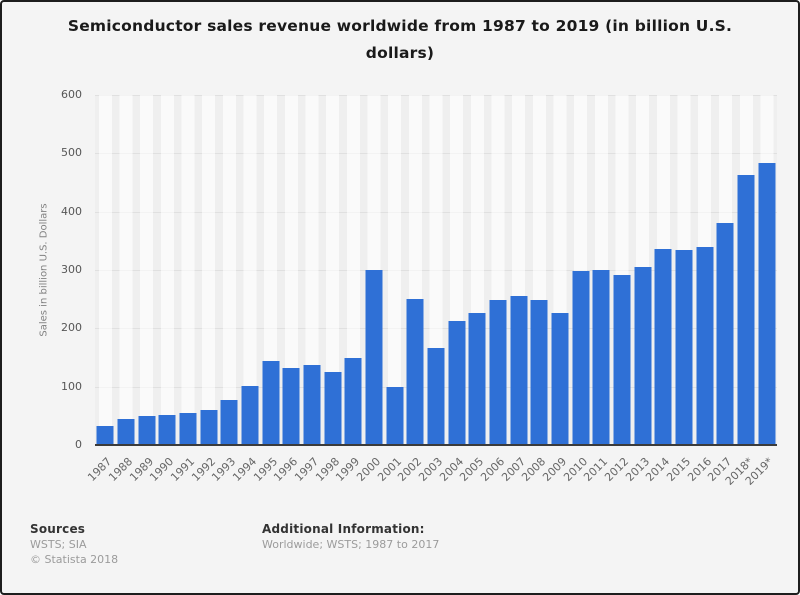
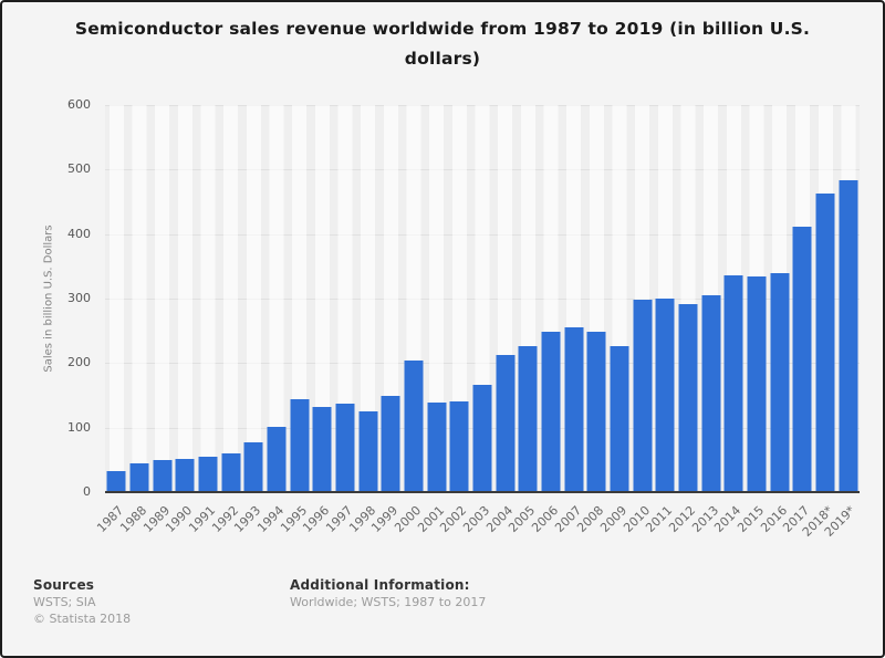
2000: 300 -> 200
2001: 100 -> 140
2002: 250 -> 140
2017: 380 -> 410
